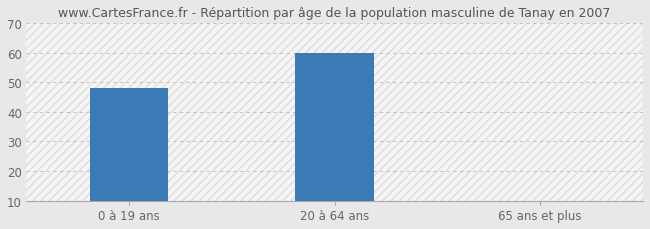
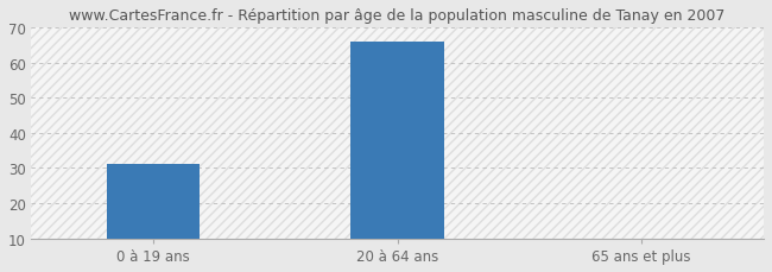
0 à 19 ans: 48 -> 31
20 à 64 ans: 60 -> 66
